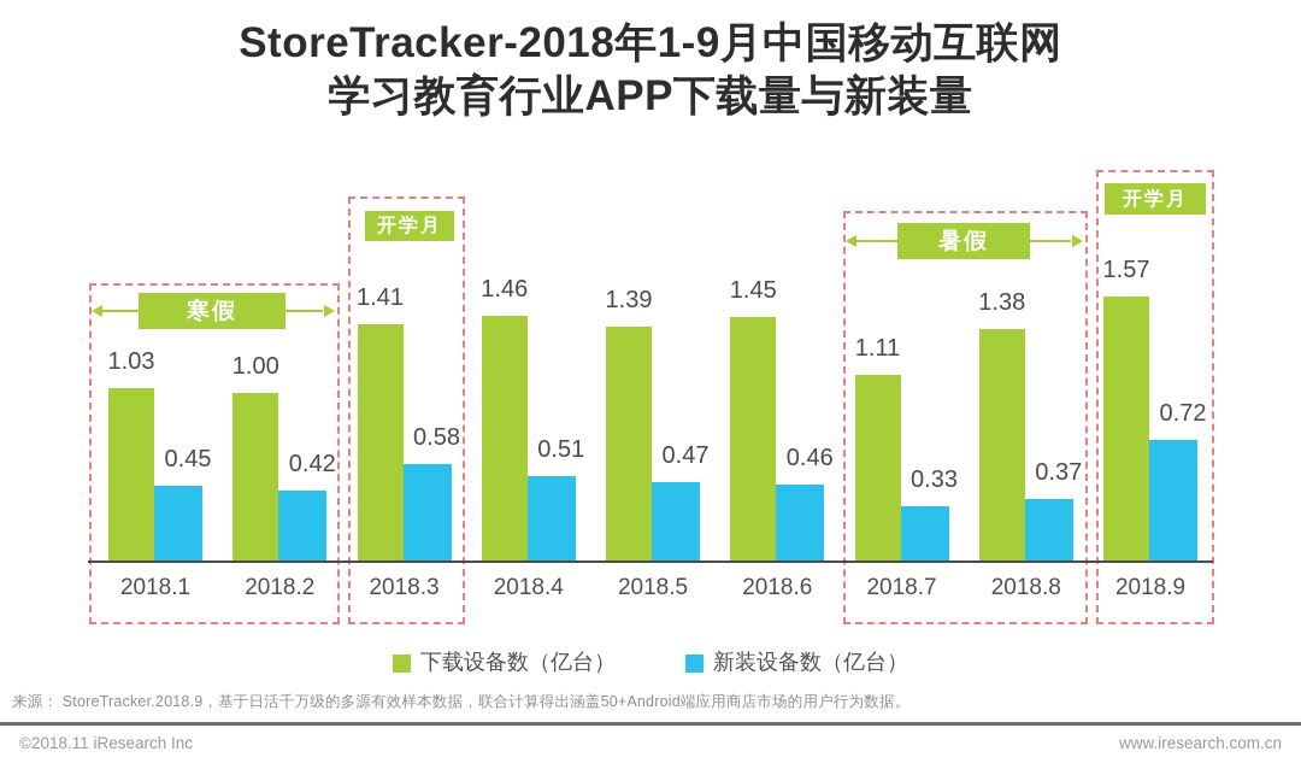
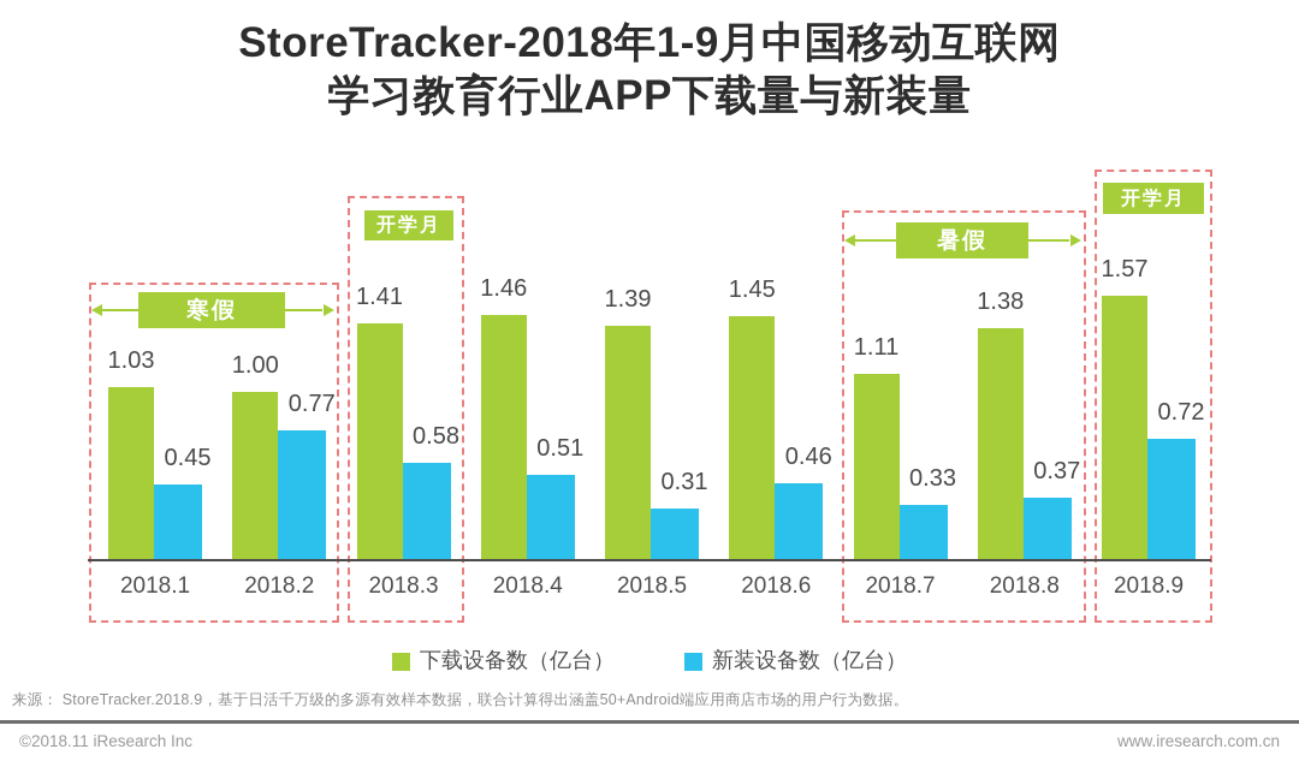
新装设备数（亿台）/2018.2: 0.42 -> 0.77
新装设备数（亿台）/2018.5: 0.47 -> 0.31
